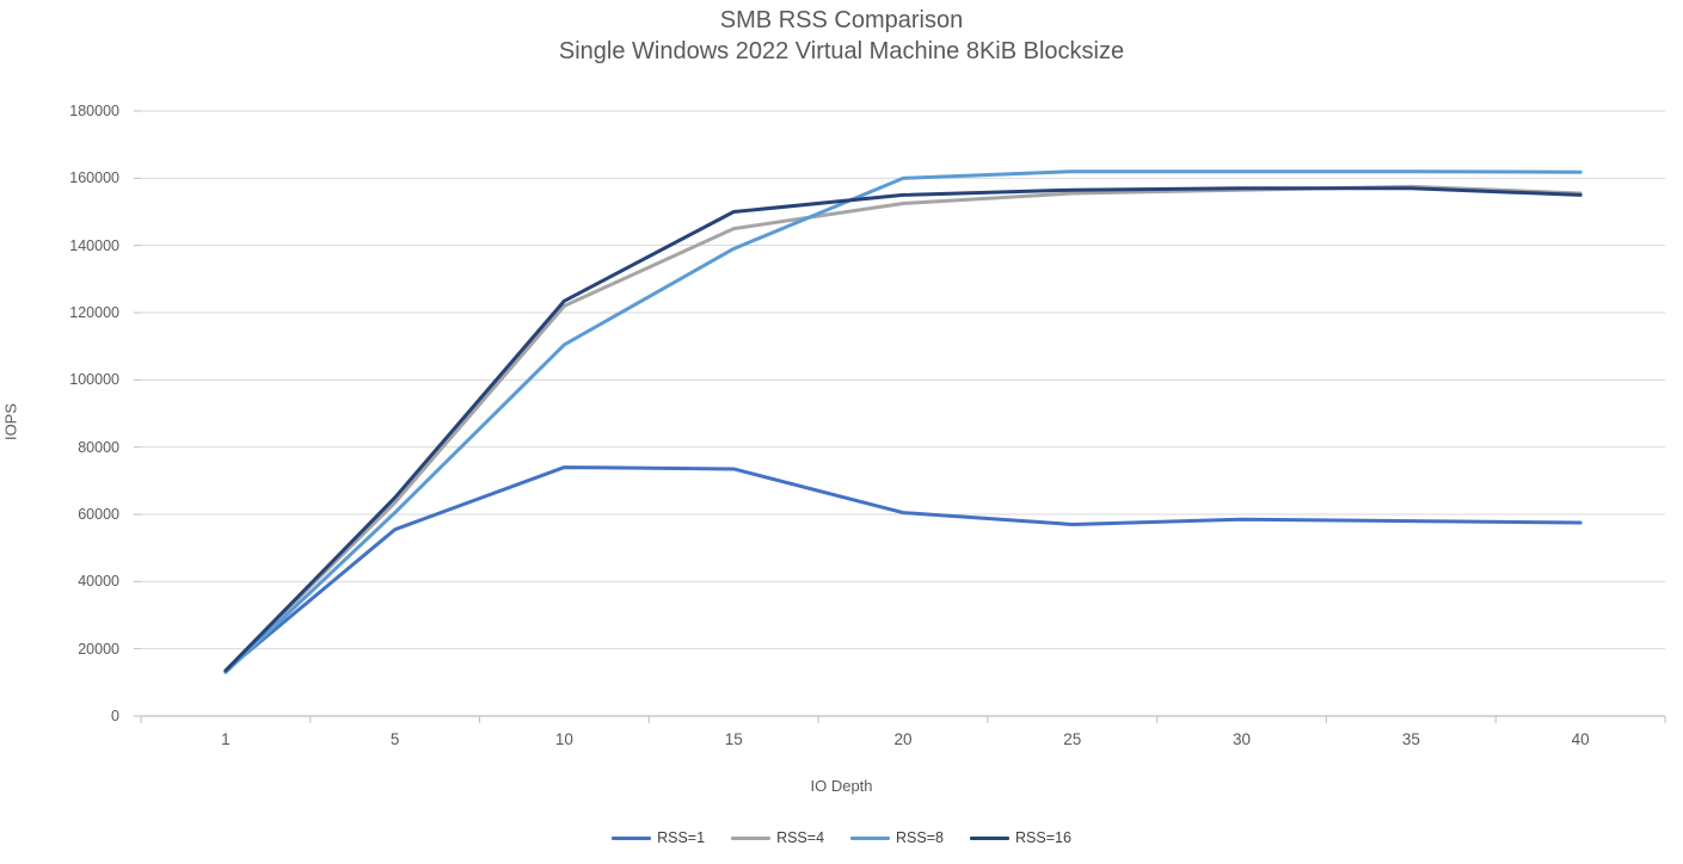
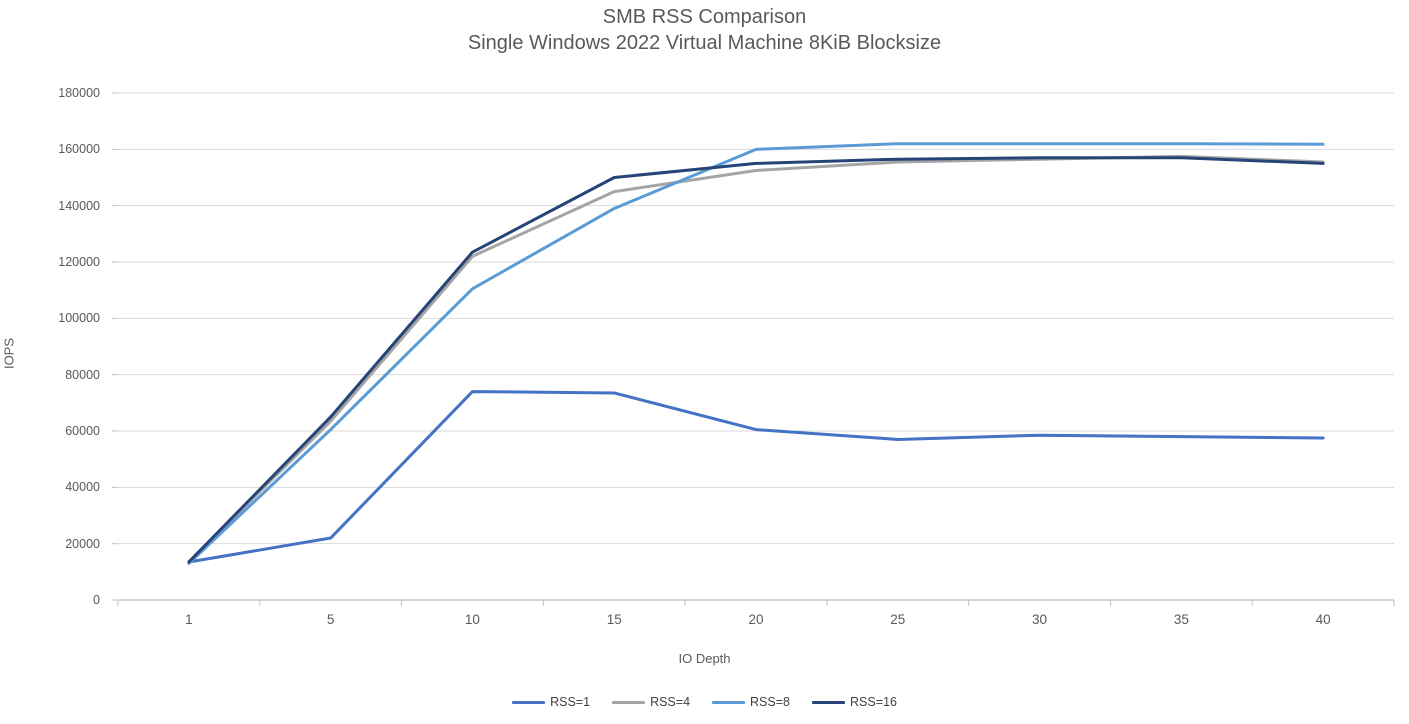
RSS=1/5: 56000 -> 22000
